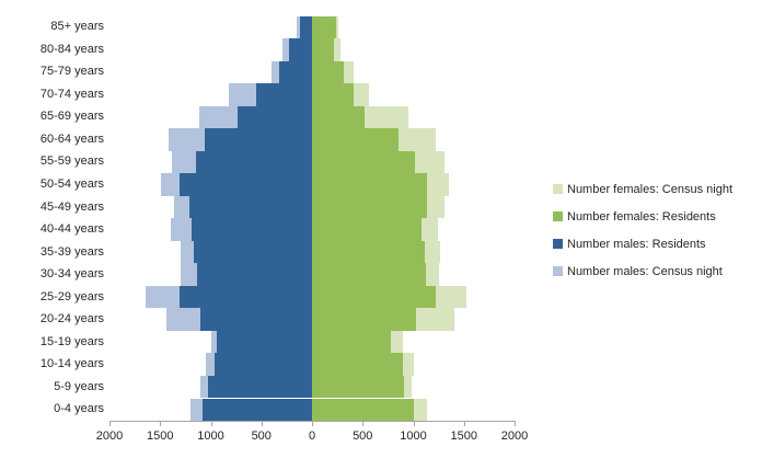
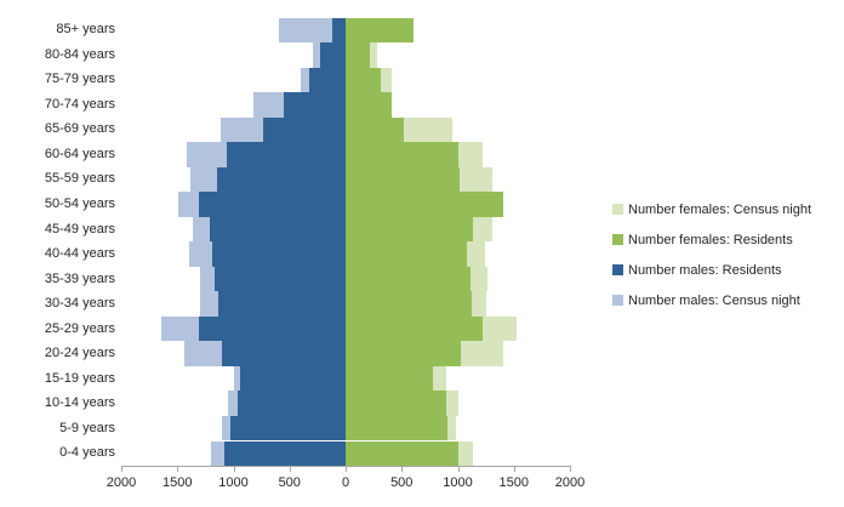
Number females: Residents/85+ years: 200 -> 600
Number males: Census night/85+ years: 200 -> 600
Number females: Census night/70-74 years: 600 -> 400
Number females: Residents/60-64 years: 900 -> 1000
Number females: Residents/50-54 years: 1100 -> 1400
